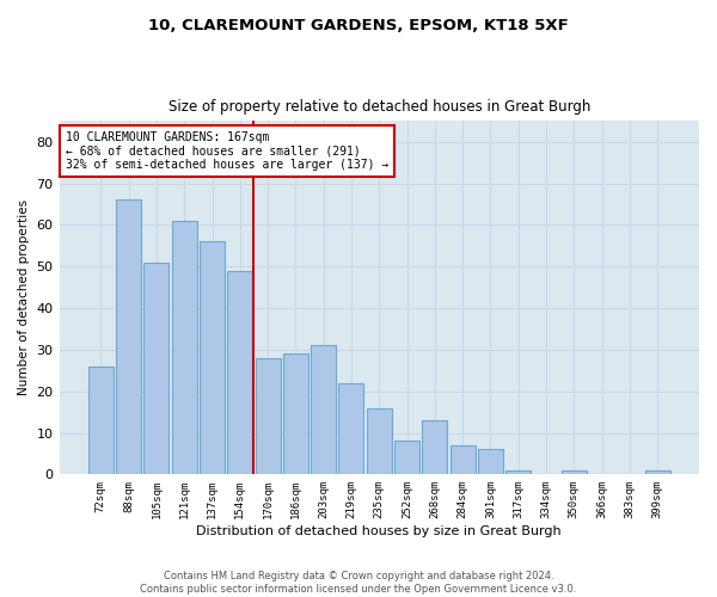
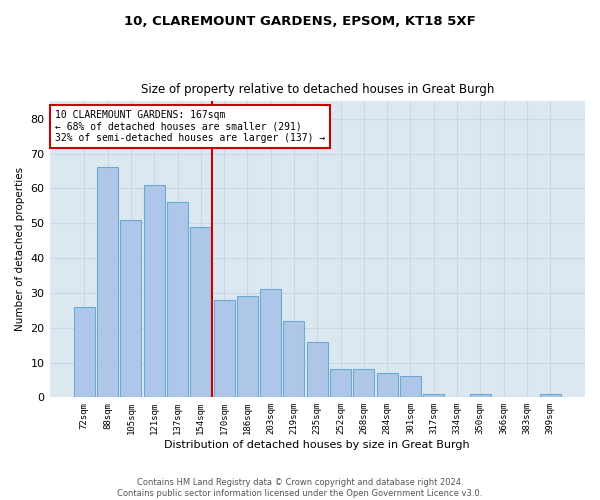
268sqm: 13 -> 8
